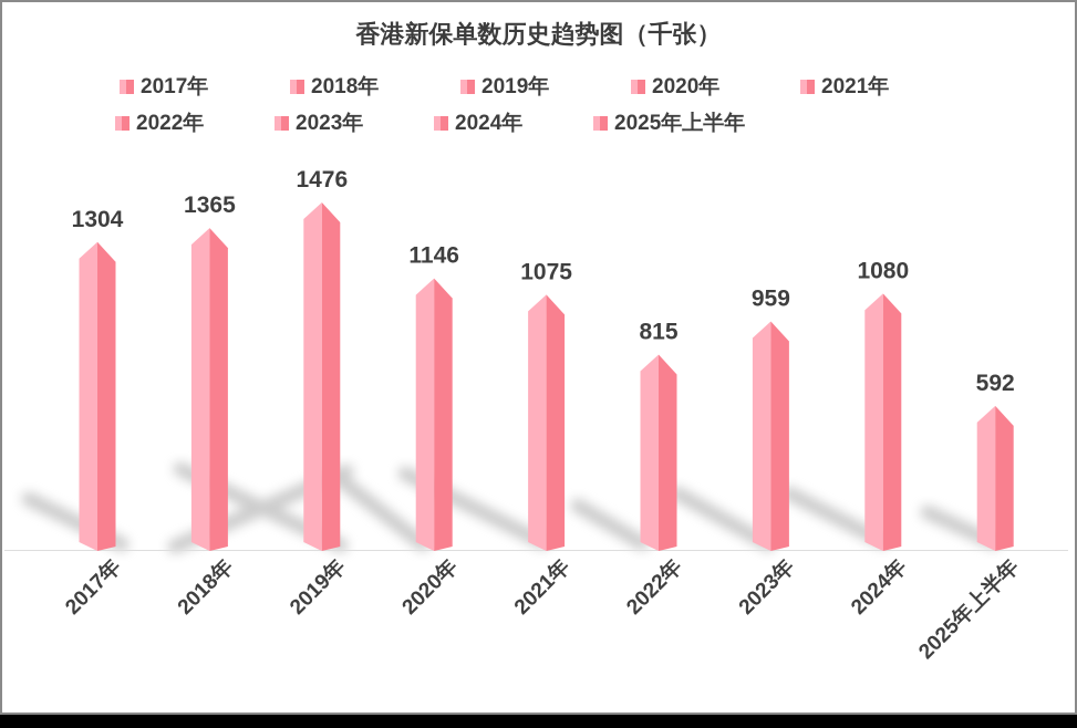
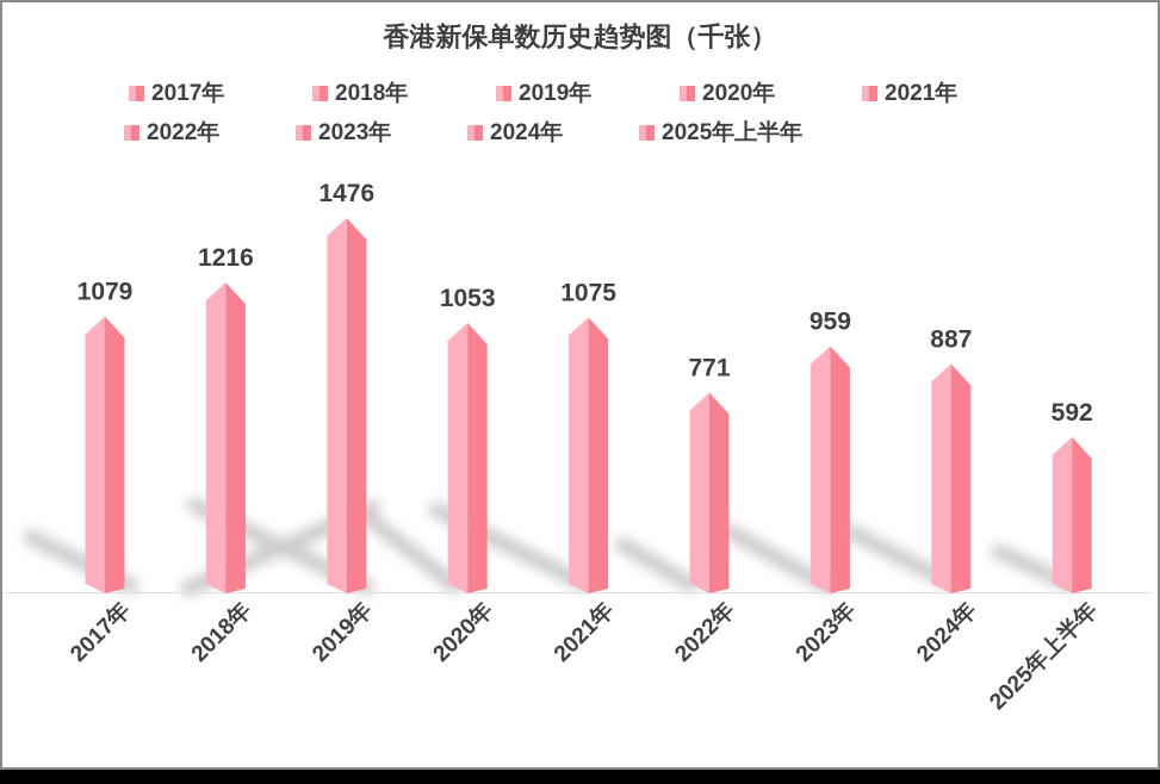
2017年: 1304 -> 1079
2018年: 1365 -> 1216
2020年: 1146 -> 1053
2022年: 815 -> 771
2024年: 1080 -> 887
